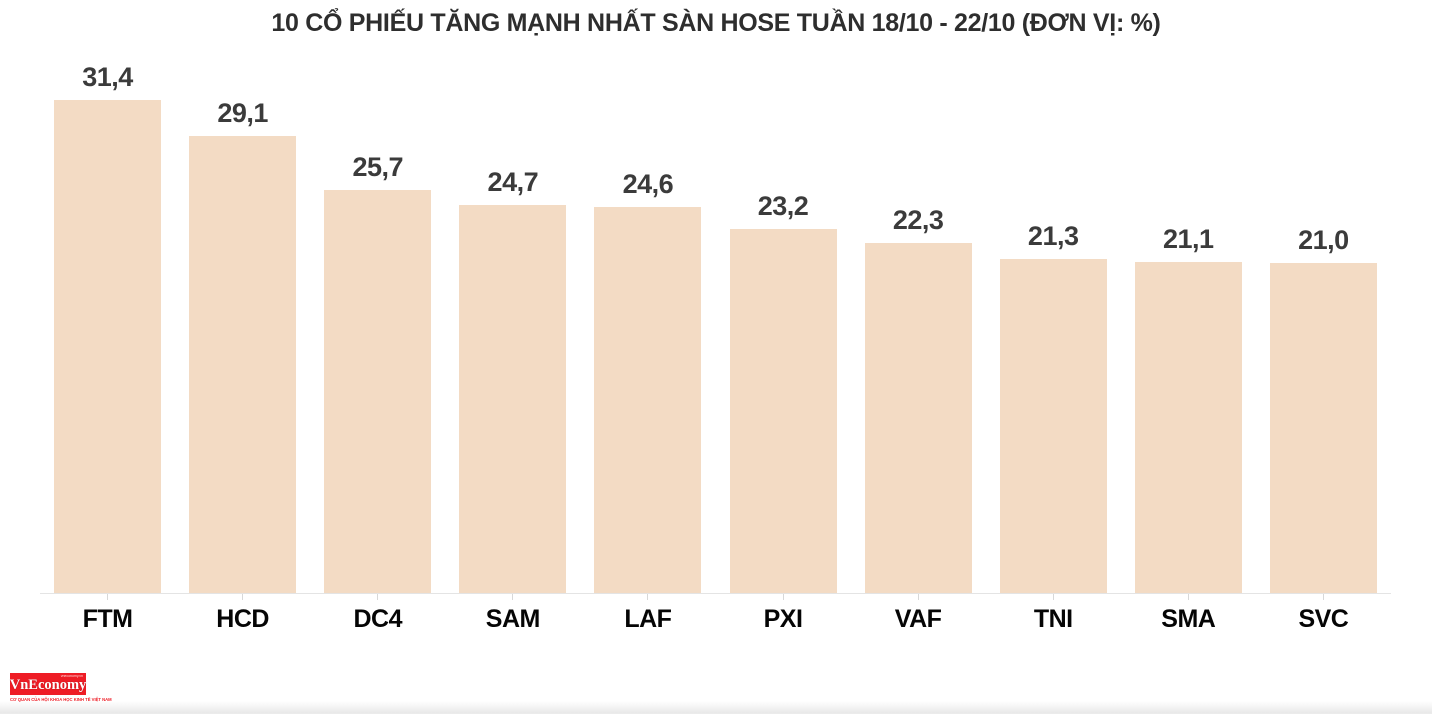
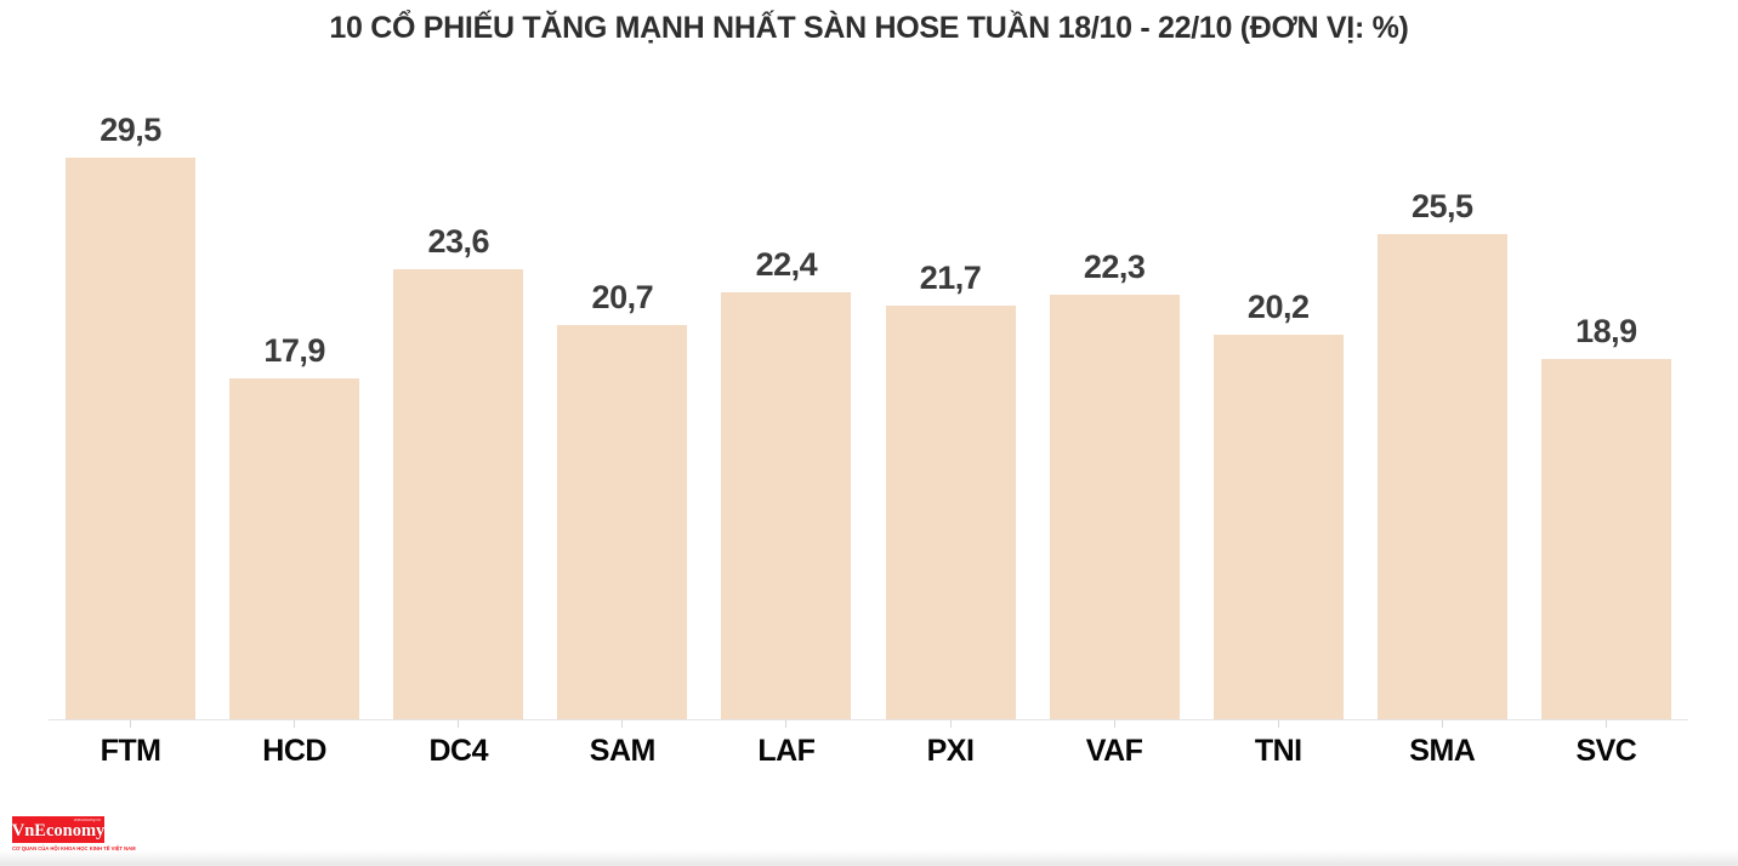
FTM: 31,4 -> 29,5
HCD: 29,1 -> 17,9
DC4: 25,7 -> 23,6
SAM: 24,7 -> 20,7
LAF: 24,6 -> 22,4
PXI: 23,2 -> 21,7
TNI: 21,3 -> 20,2
SMA: 21,1 -> 25,5
SVC: 21,0 -> 18,9
